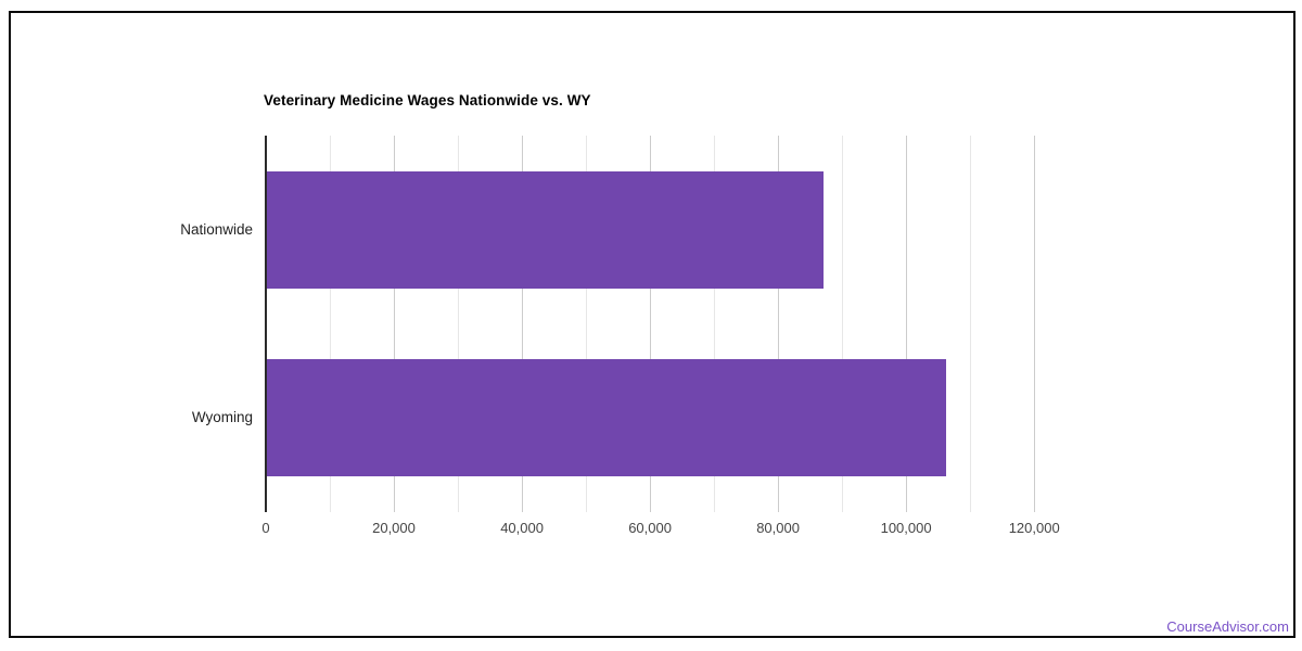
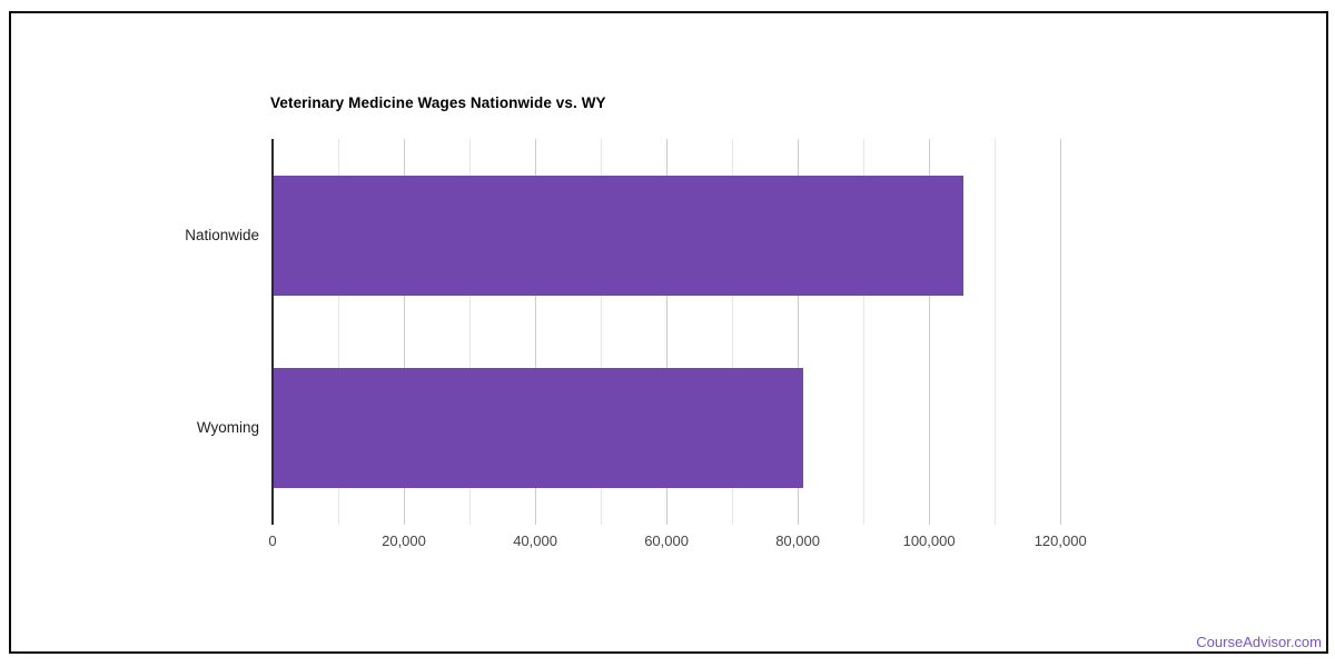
Nationwide: 87000 -> 105000
Wyoming: 106000 -> 81000
